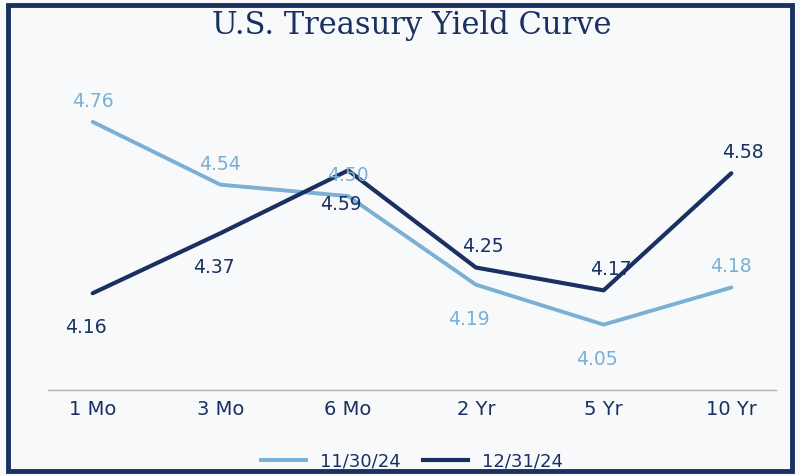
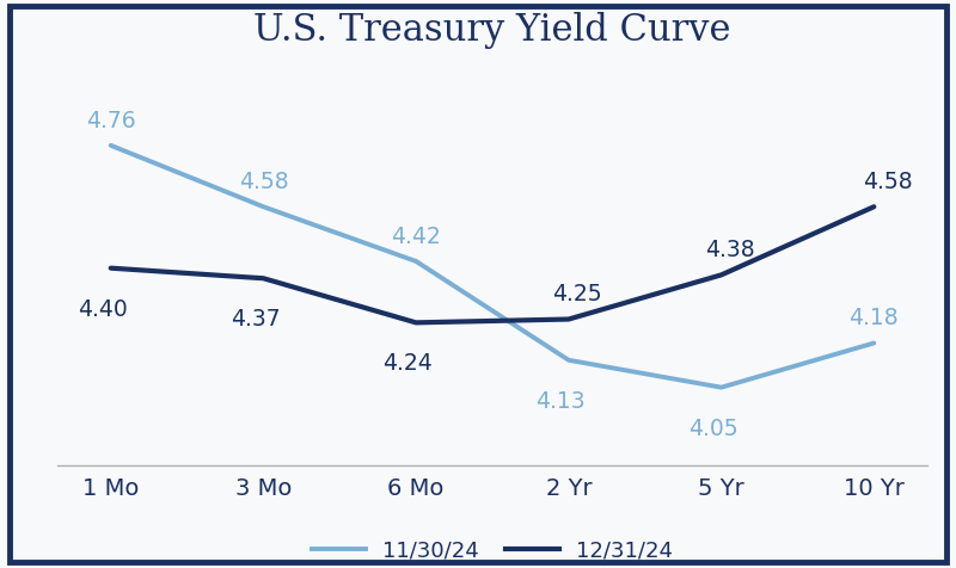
12/31/24/1 Mo: 4.16 -> 4.40
11/30/24/3 Mo: 4.54 -> 4.58
11/30/24/6 Mo: 4.50 -> 4.42
12/31/24/6 Mo: 4.59 -> 4.24
11/30/24/2 Yr: 4.19 -> 4.13
12/31/24/5 Yr: 4.17 -> 4.38
